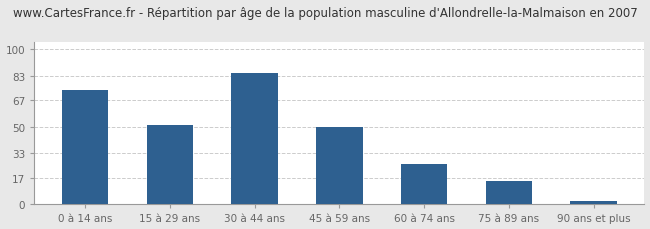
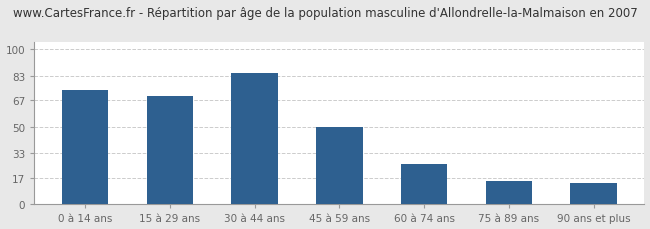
15 à 29 ans: 51 -> 70
90 ans et plus: 2 -> 14
